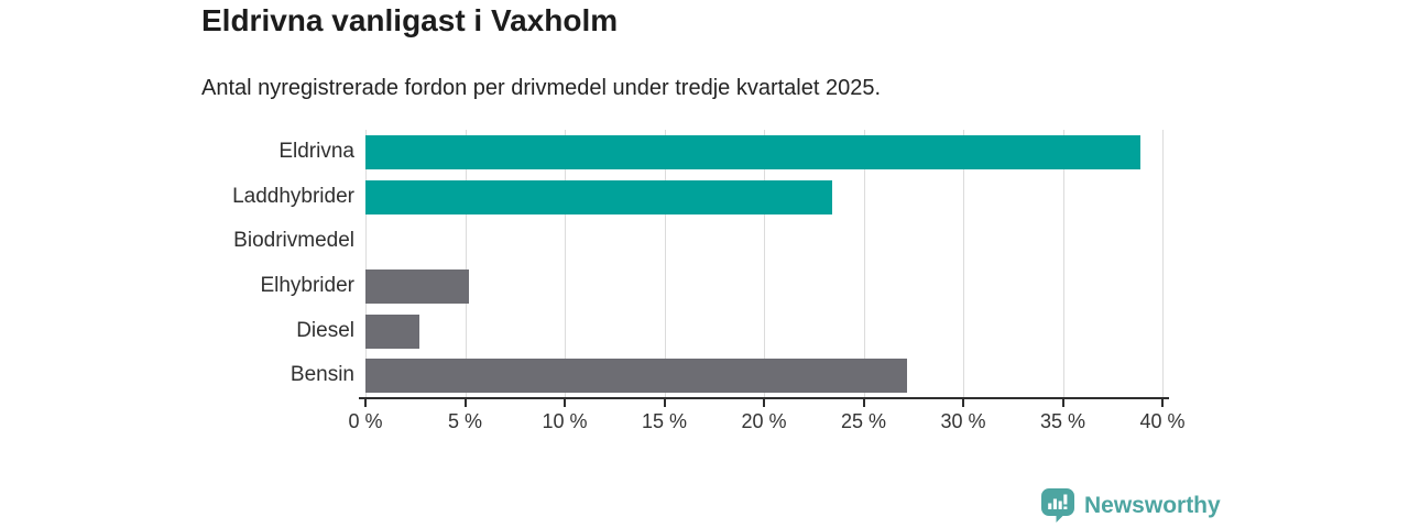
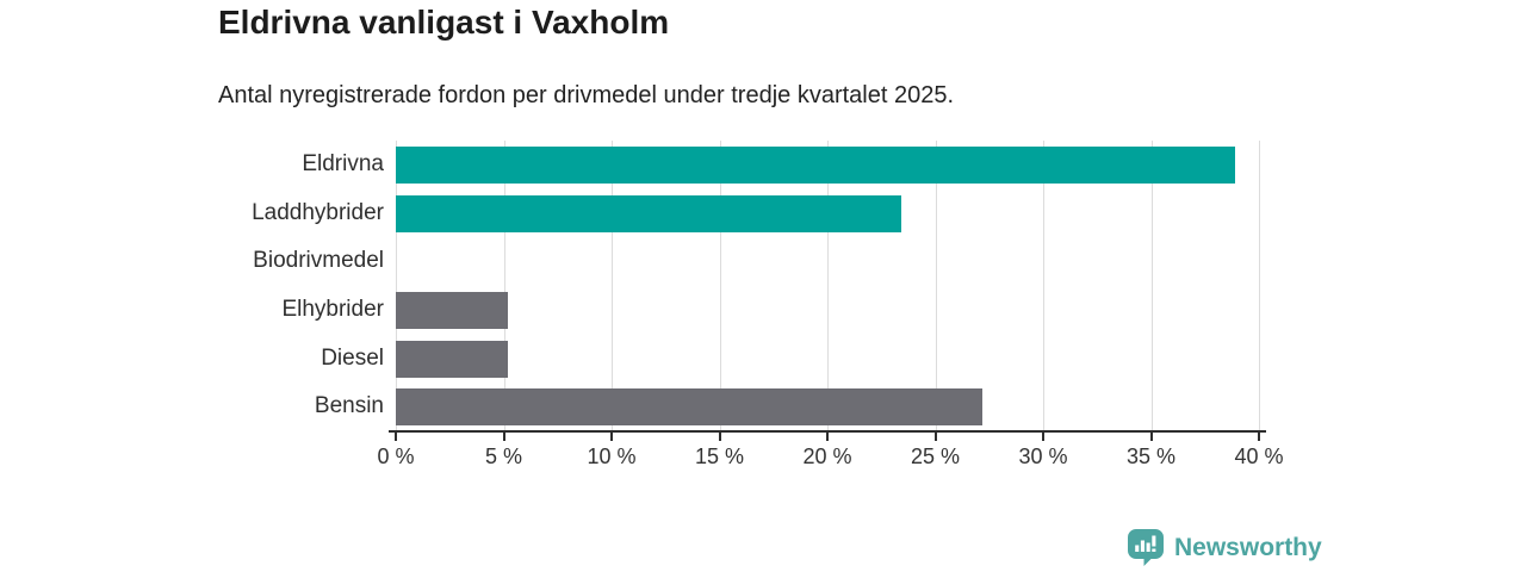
Diesel: 2.7% -> 5.2%
